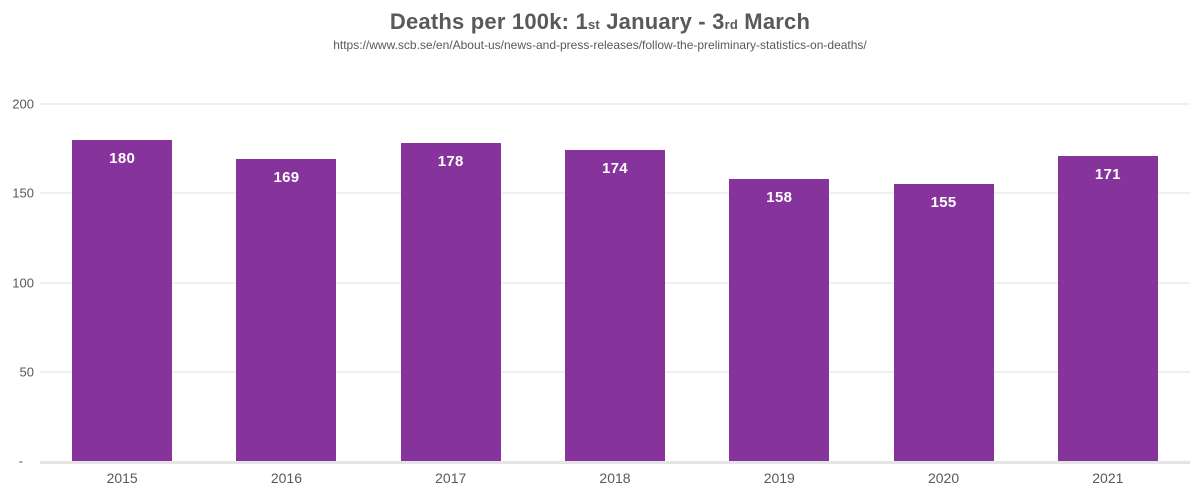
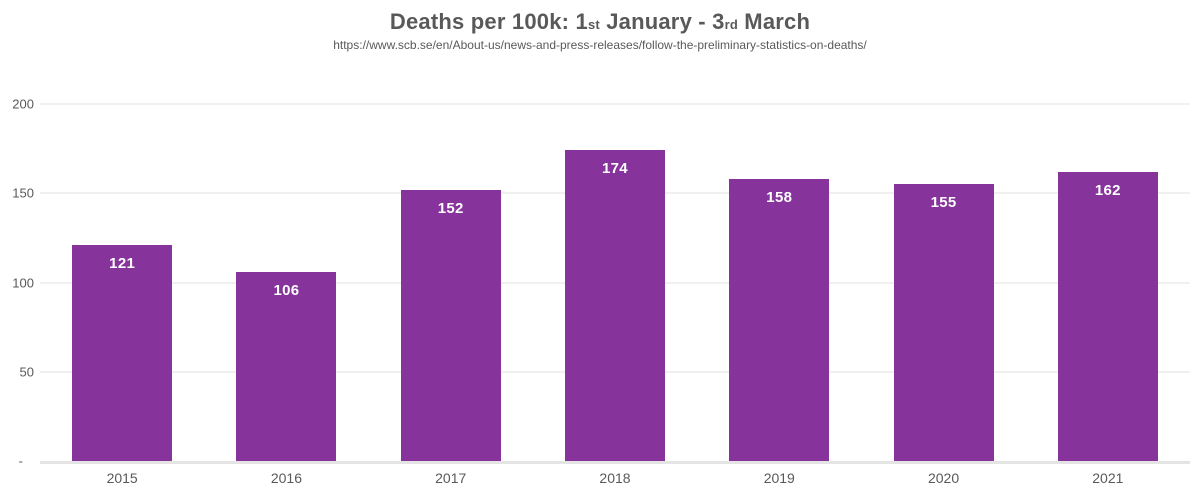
2015: 180 -> 121
2016: 169 -> 106
2017: 178 -> 152
2021: 171 -> 162
